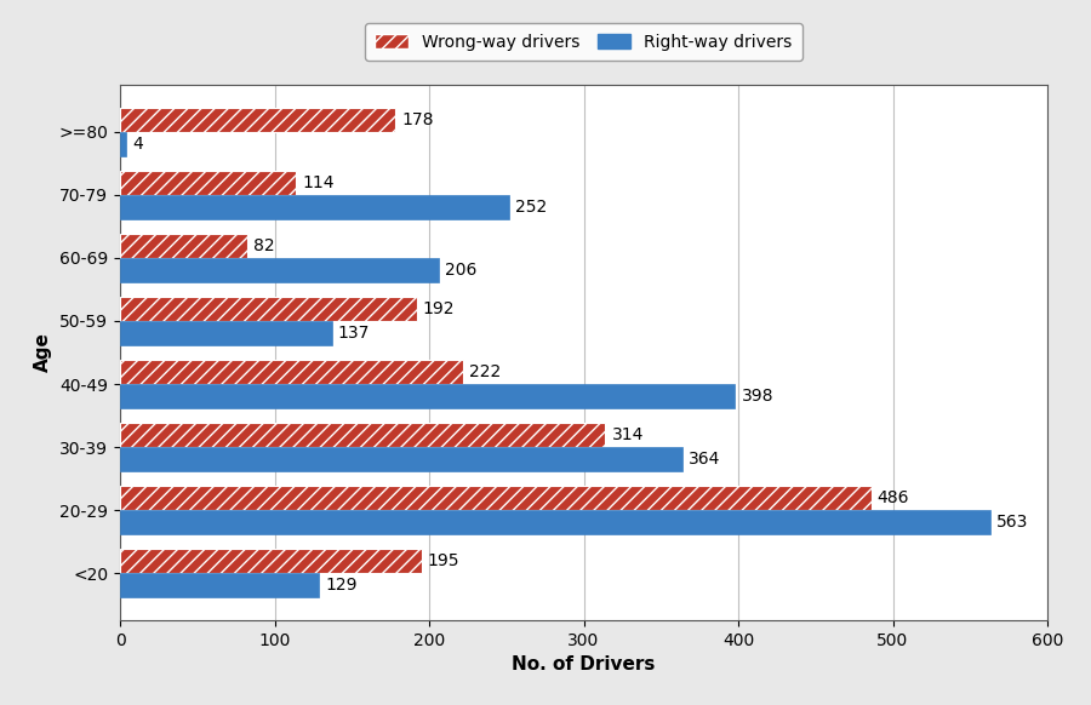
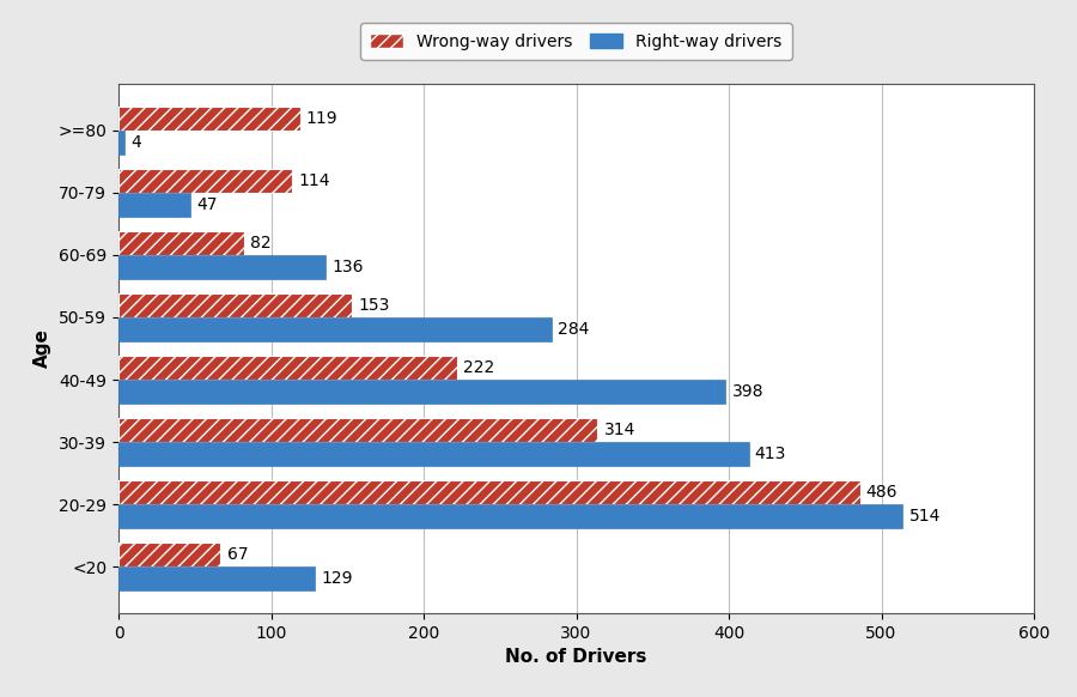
Wrong-way drivers/>=80: 178 -> 119
Right-way drivers/70-79: 252 -> 47
Right-way drivers/60-69: 206 -> 136
Wrong-way drivers/50-59: 192 -> 153
Right-way drivers/50-59: 137 -> 284
Right-way drivers/30-39: 364 -> 413
Right-way drivers/20-29: 563 -> 514
Wrong-way drivers/<20: 195 -> 67
